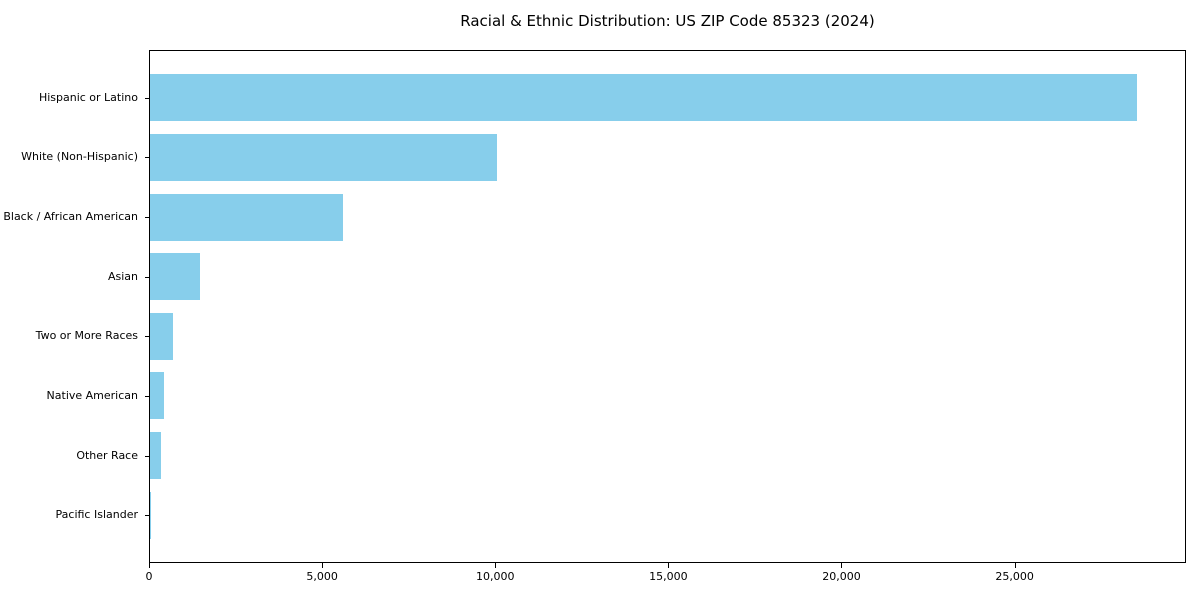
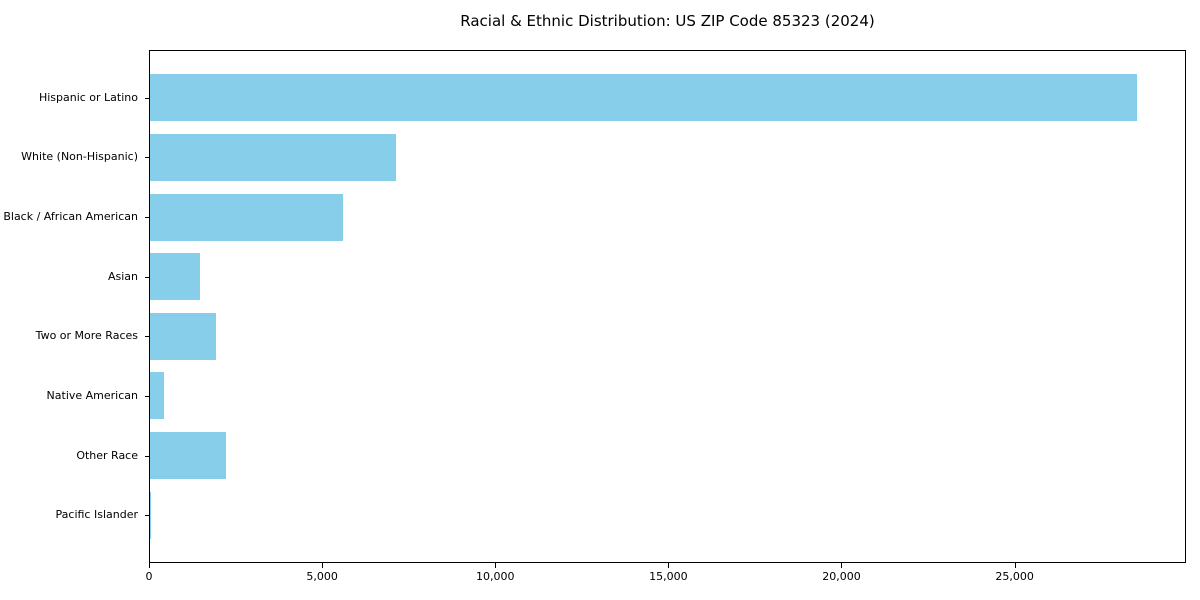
White (Non-Hispanic): 10000 -> 7100
Two or More Races: 700 -> 1900
Other Race: 300 -> 2200
